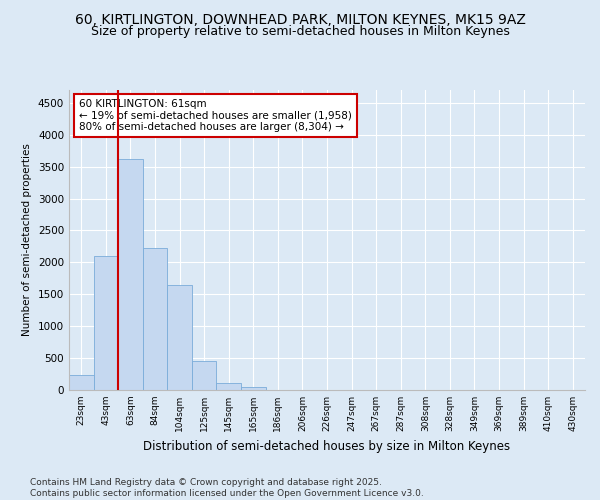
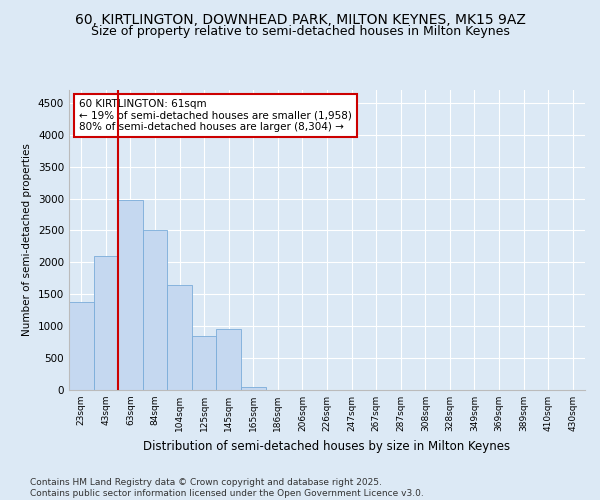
23sqm: 240 -> 1380
63sqm: 3620 -> 2980
84sqm: 2230 -> 2500
125sqm: 460 -> 840
145sqm: 110 -> 960
